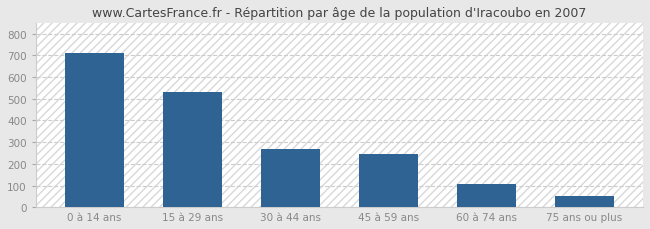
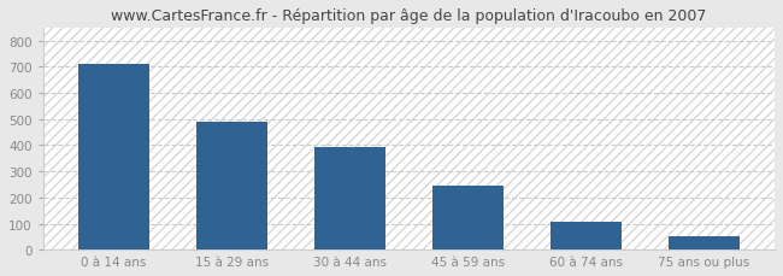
15 à 29 ans: 530 -> 490
30 à 44 ans: 270 -> 393
